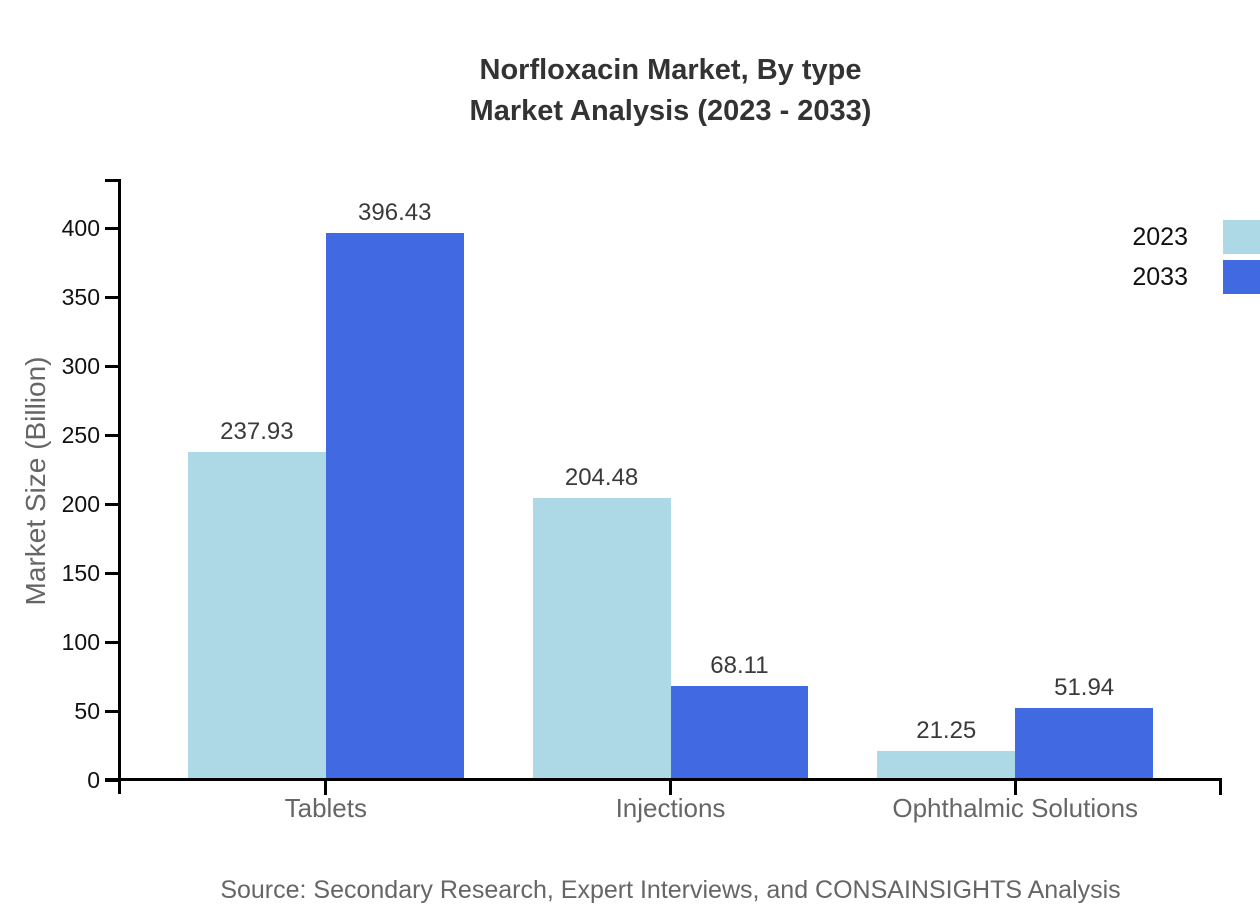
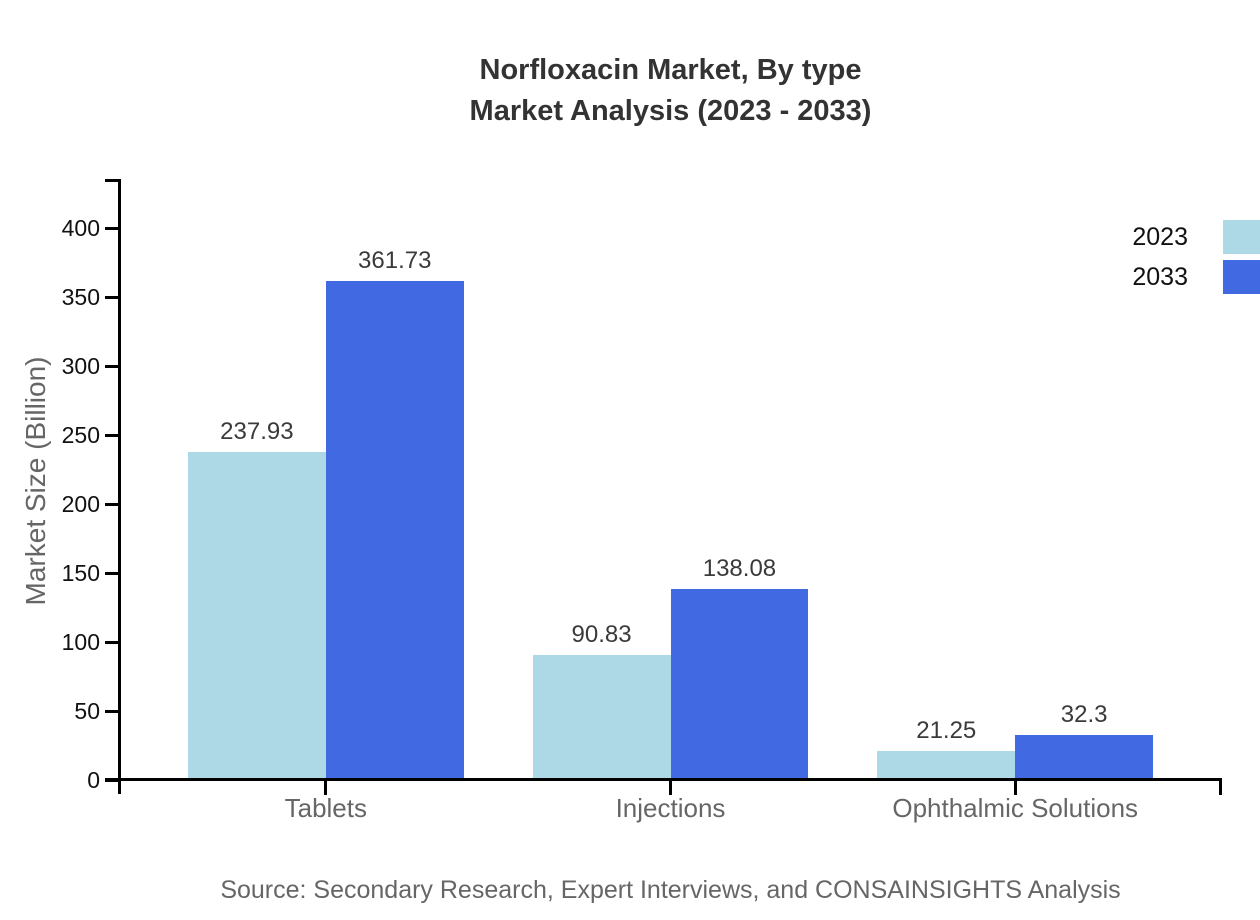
2033/Tablets: 396.43 -> 361.73
2023/Injections: 204.48 -> 90.83
2033/Injections: 68.11 -> 138.08
2033/Ophthalmic Solutions: 51.94 -> 32.3
